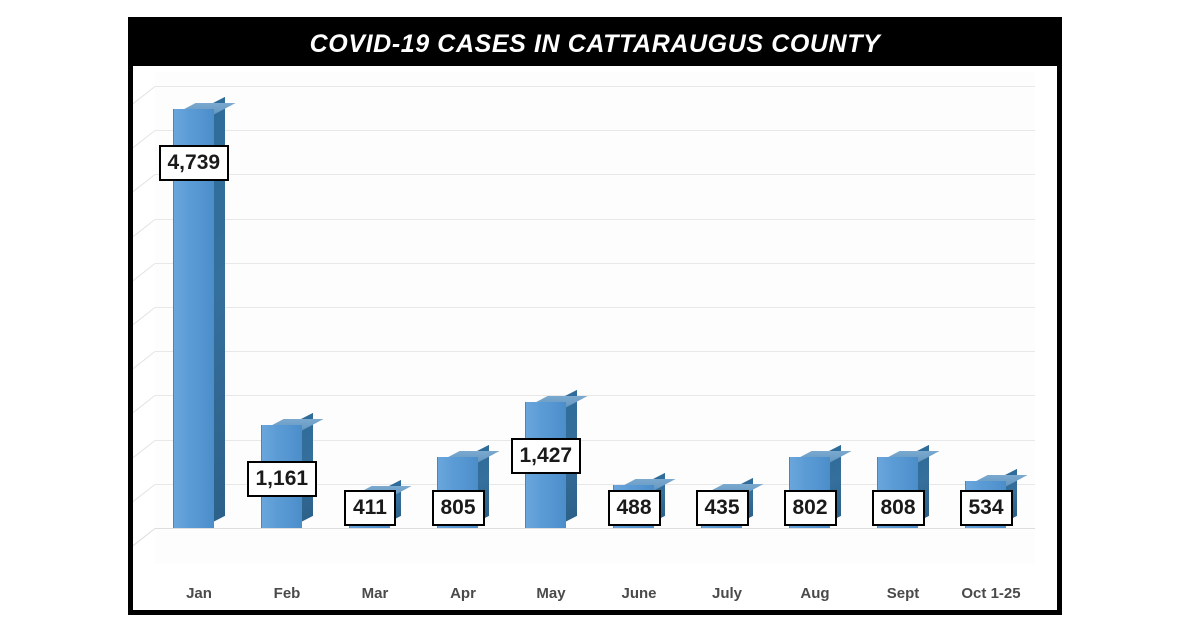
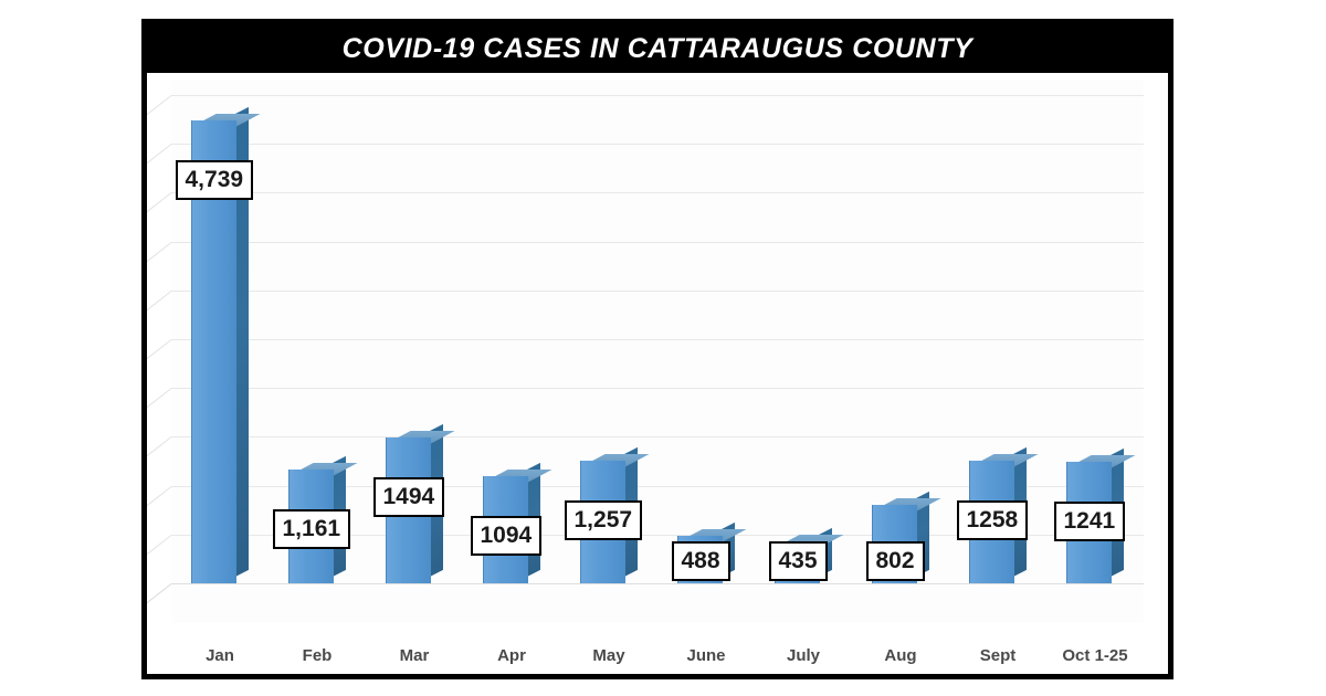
Mar: 411 -> 1494
Apr: 805 -> 1094
May: 1,427 -> 1,257
Sept: 808 -> 1258
Oct 1-25: 534 -> 1241
